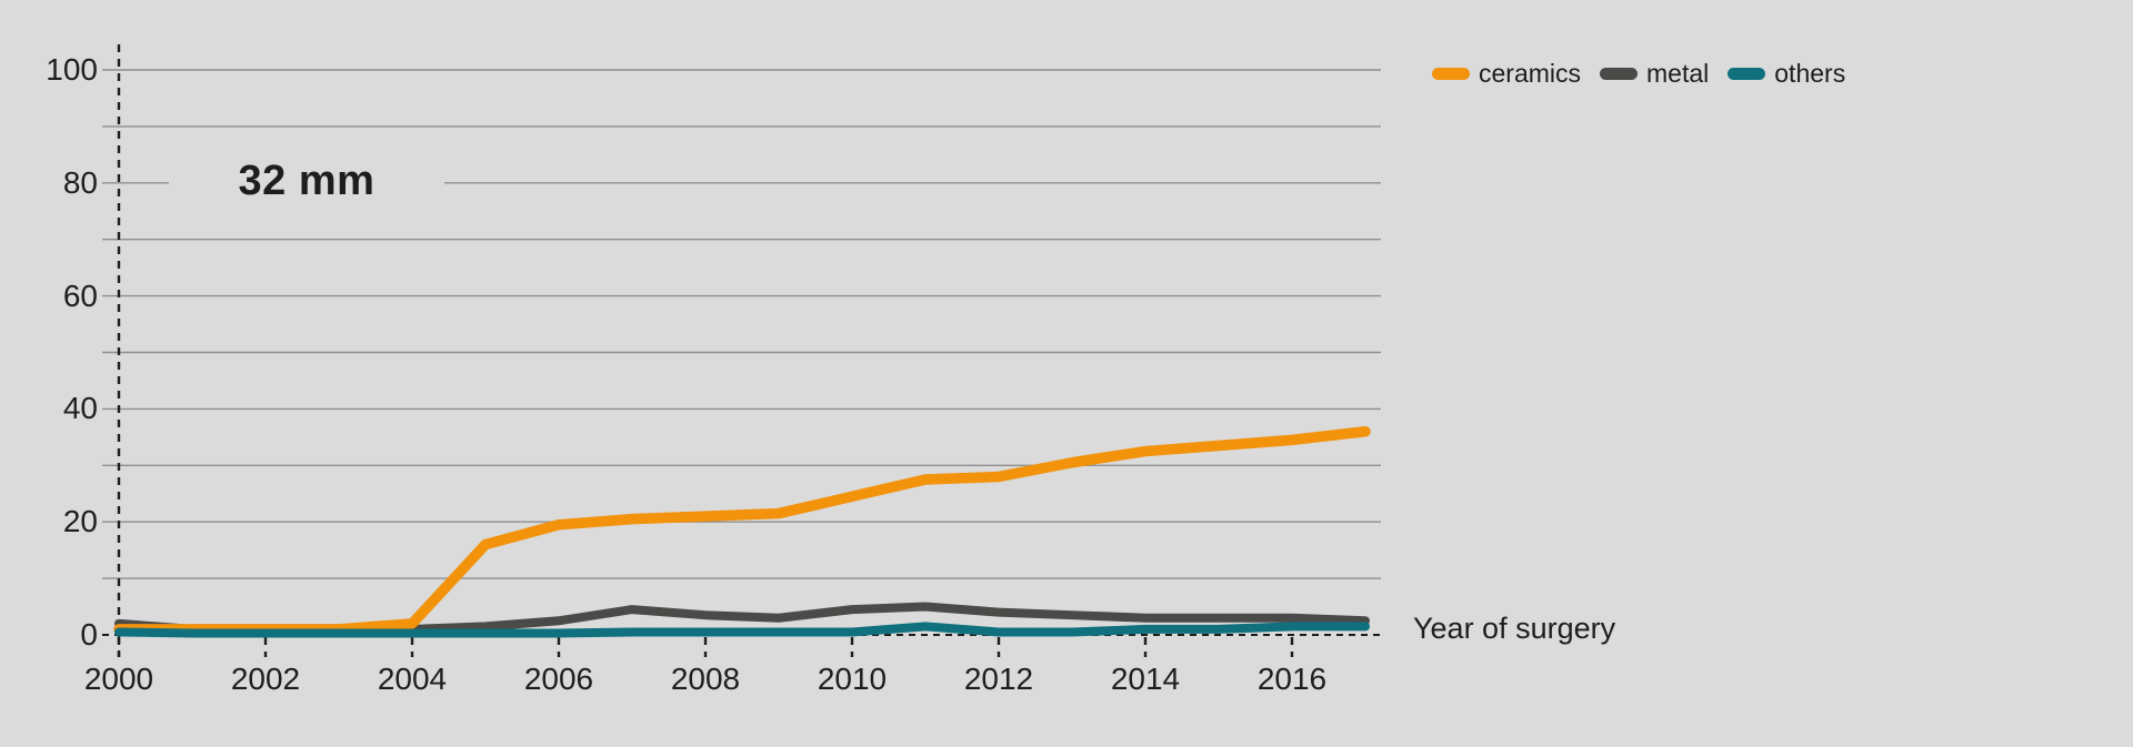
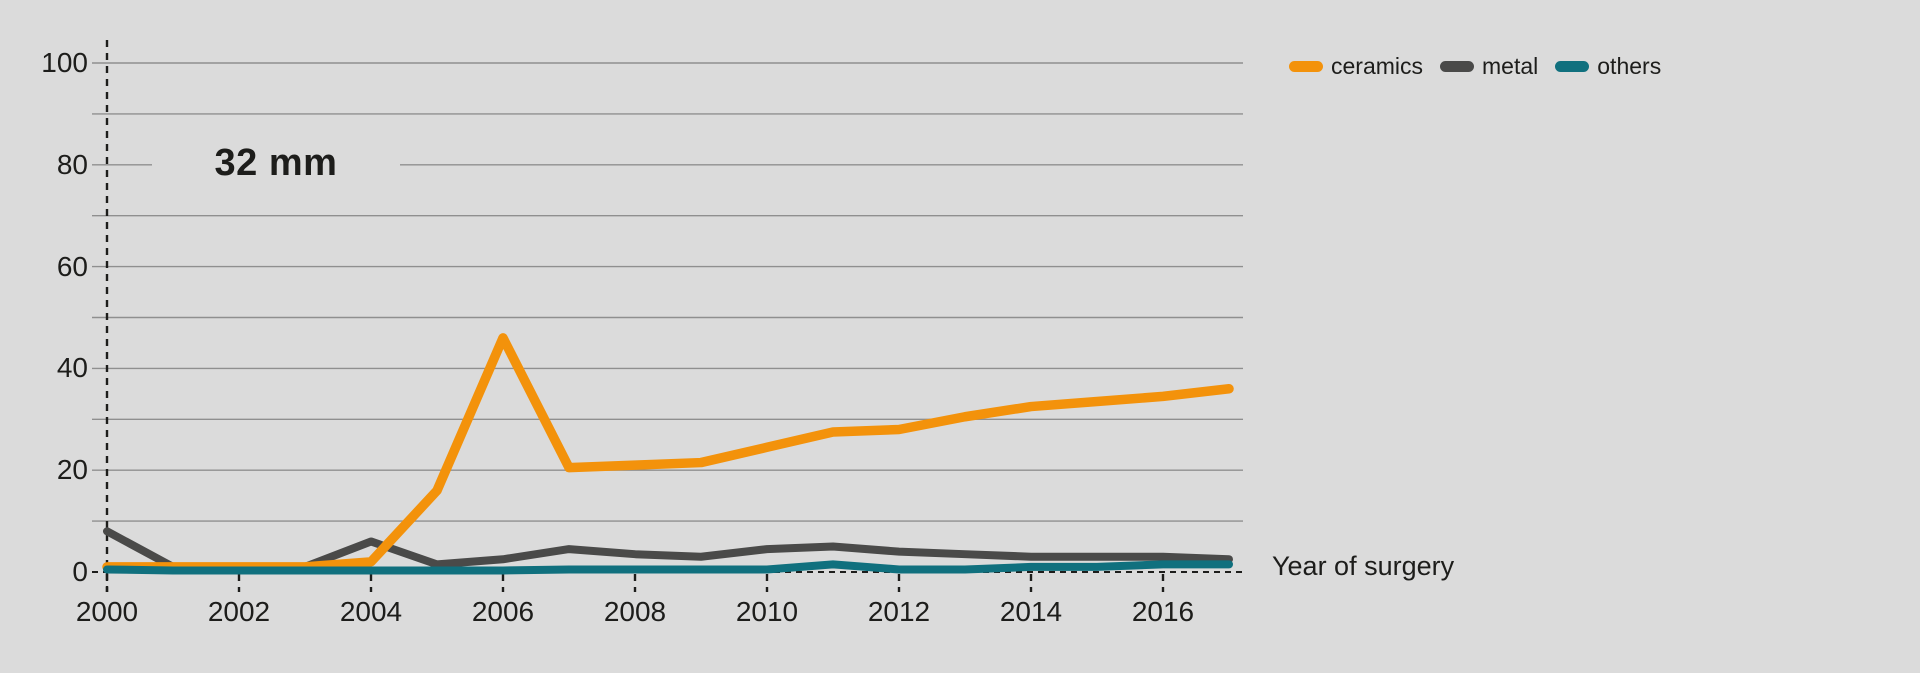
metal/2000: 2 -> 8
metal/2004: 1 -> 6
ceramics/2006: 20 -> 46
